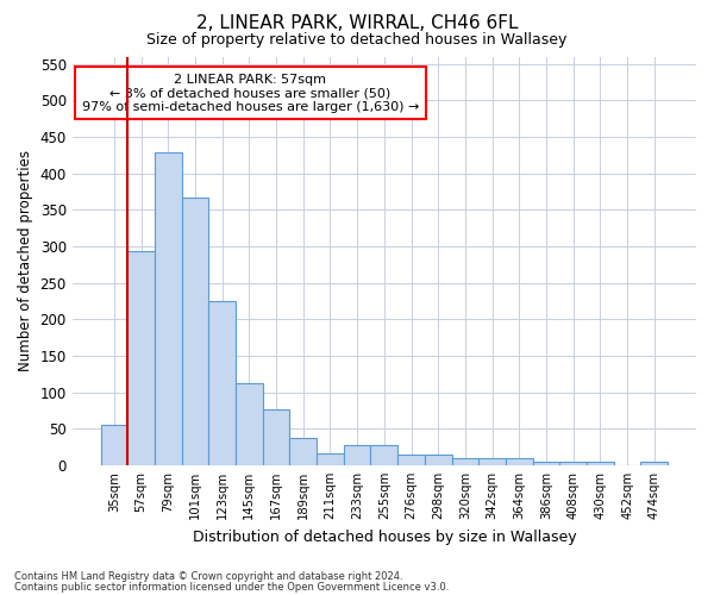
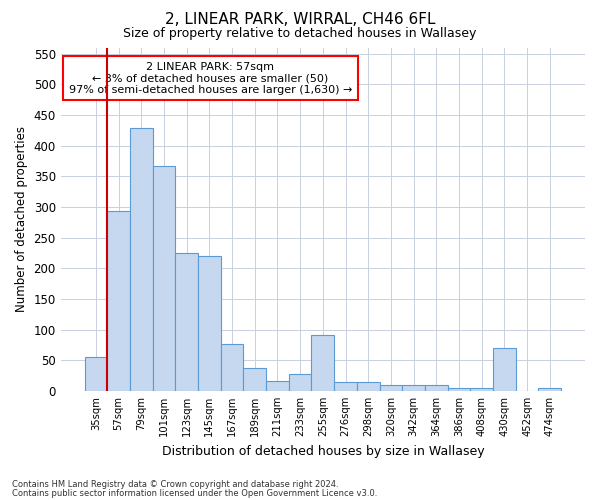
145sqm: 113 -> 220
255sqm: 27 -> 92
430sqm: 4 -> 70
